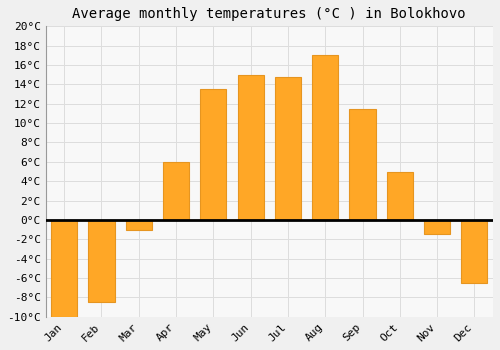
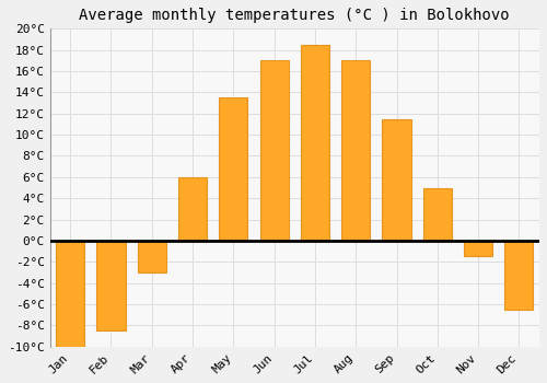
Mar: -1.0°C -> -3.0°C
Jun: 15.0°C -> 17.0°C
Jul: 14.8°C -> 18.5°C
